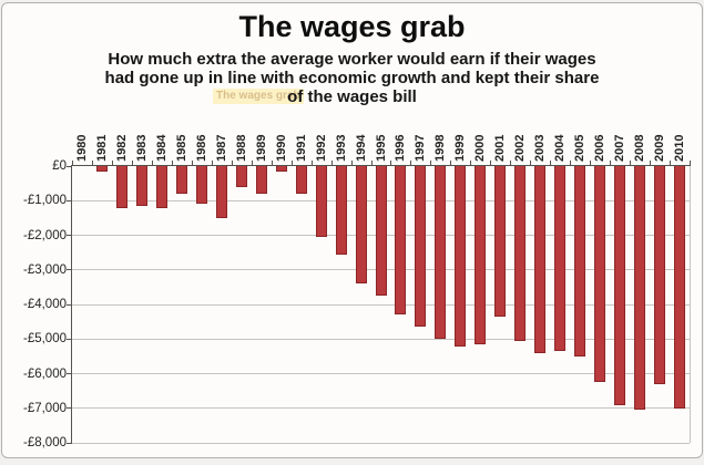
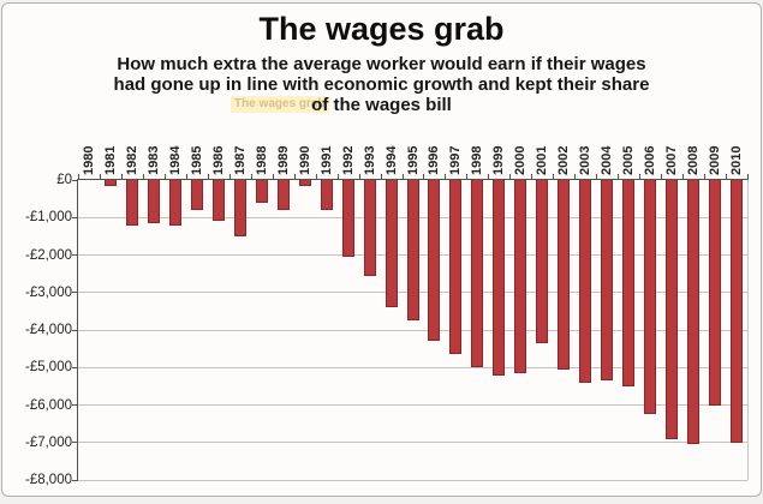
2009: -£6300 -> -£6000
